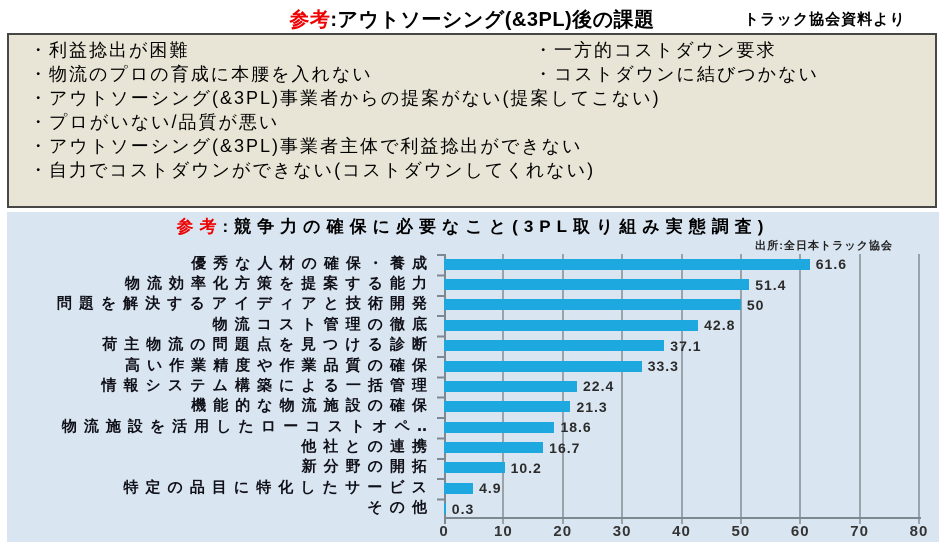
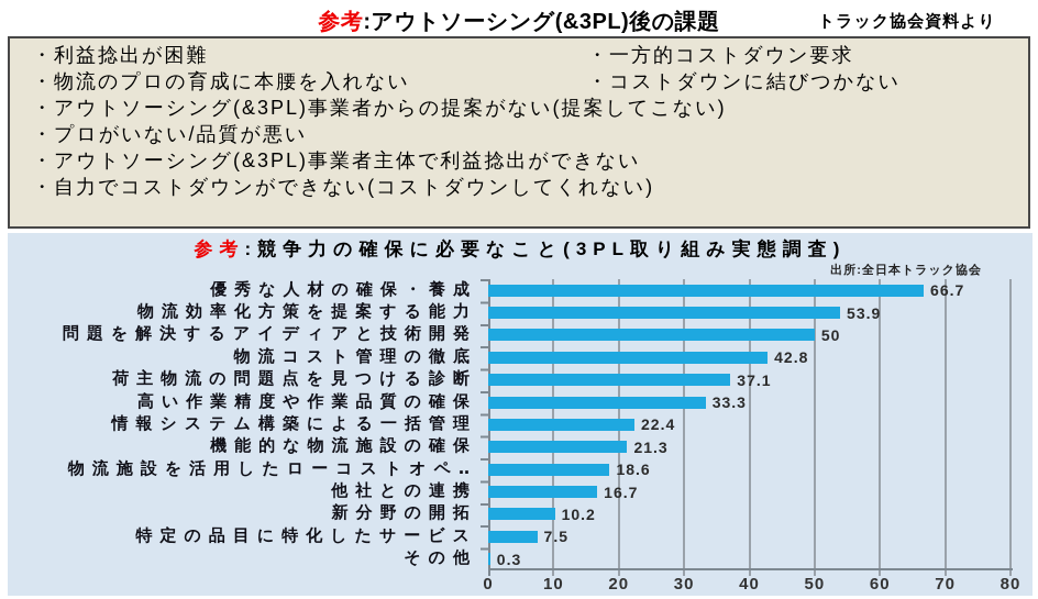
優秀な人材の確保・養成: 61.6 -> 66.7
物流効率化方策を提案する能力: 51.4 -> 53.9
特定の品目に特化したサービス: 4.9 -> 7.5
